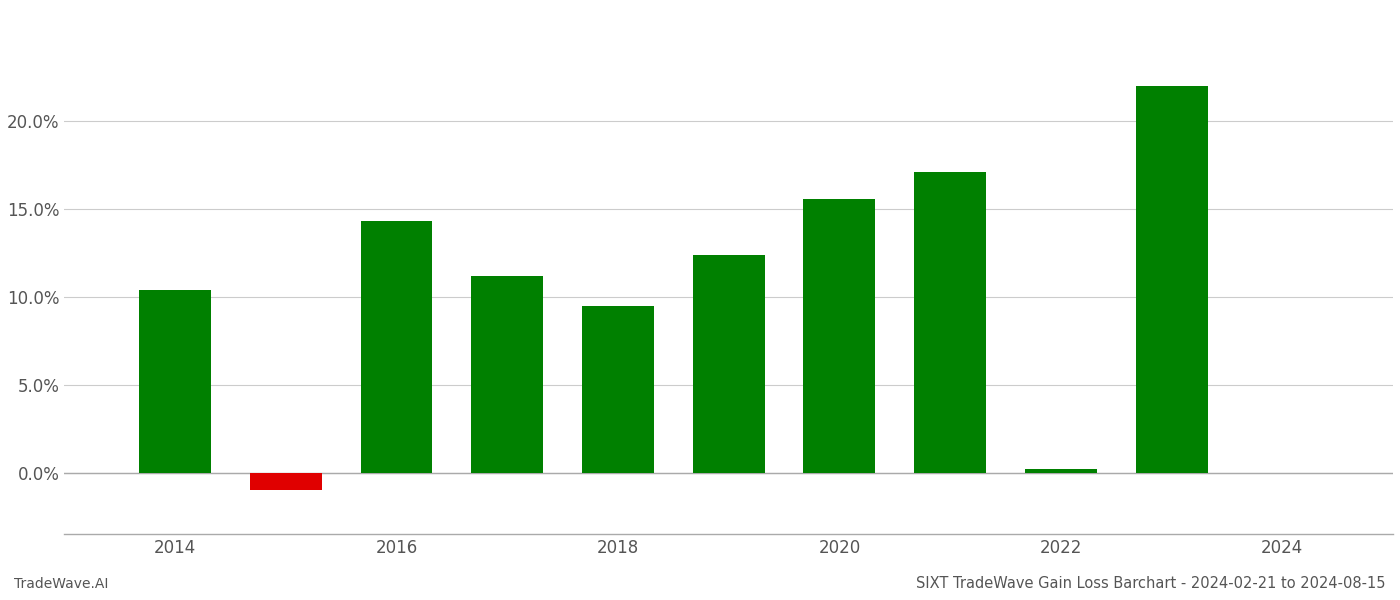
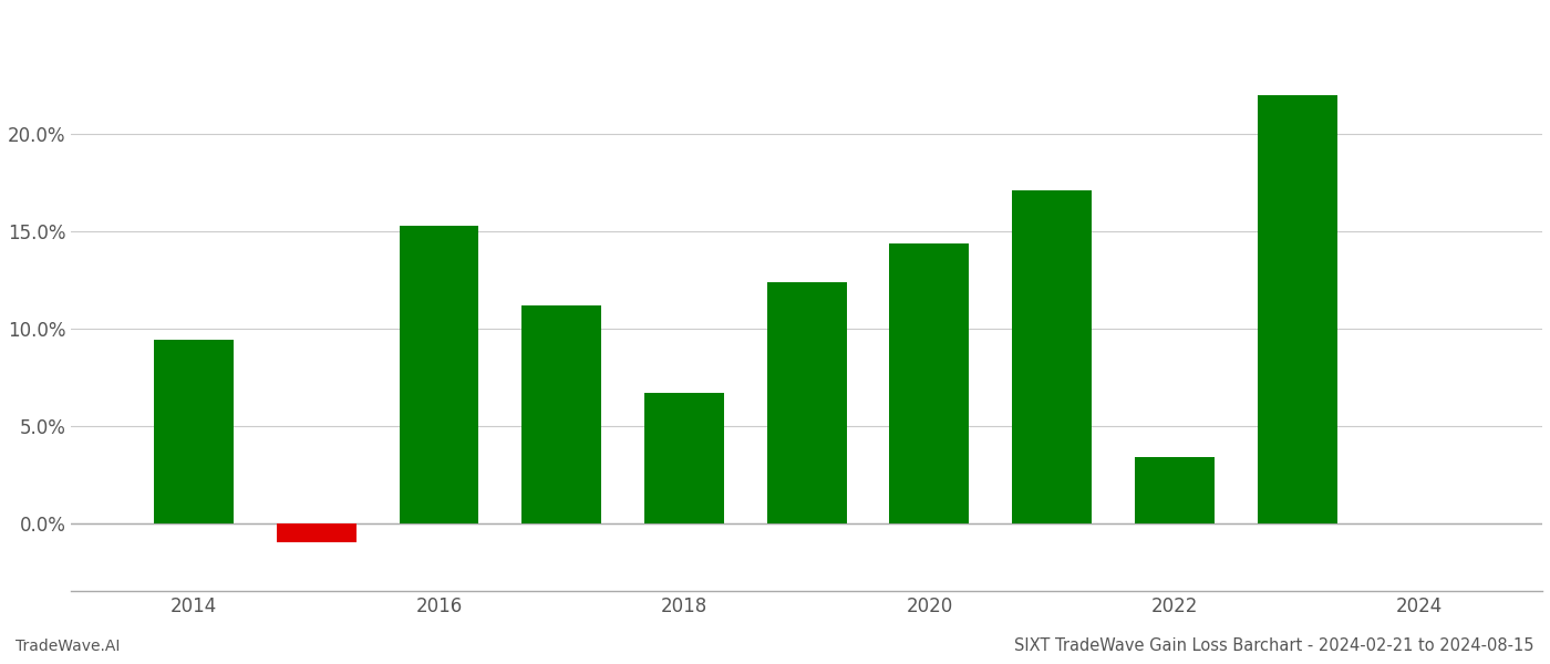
2014: 10.4% -> 9.4%
2016: 14.3% -> 15.3%
2018: 9.5% -> 6.7%
2020: 15.6% -> 14.4%
2022: 0.2% -> 3.4%
